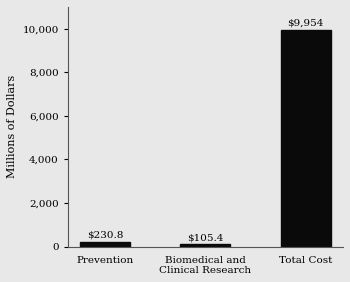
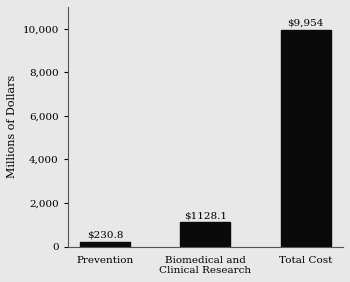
Biomedical and Clinical Research: $105.4 -> $1128.1
